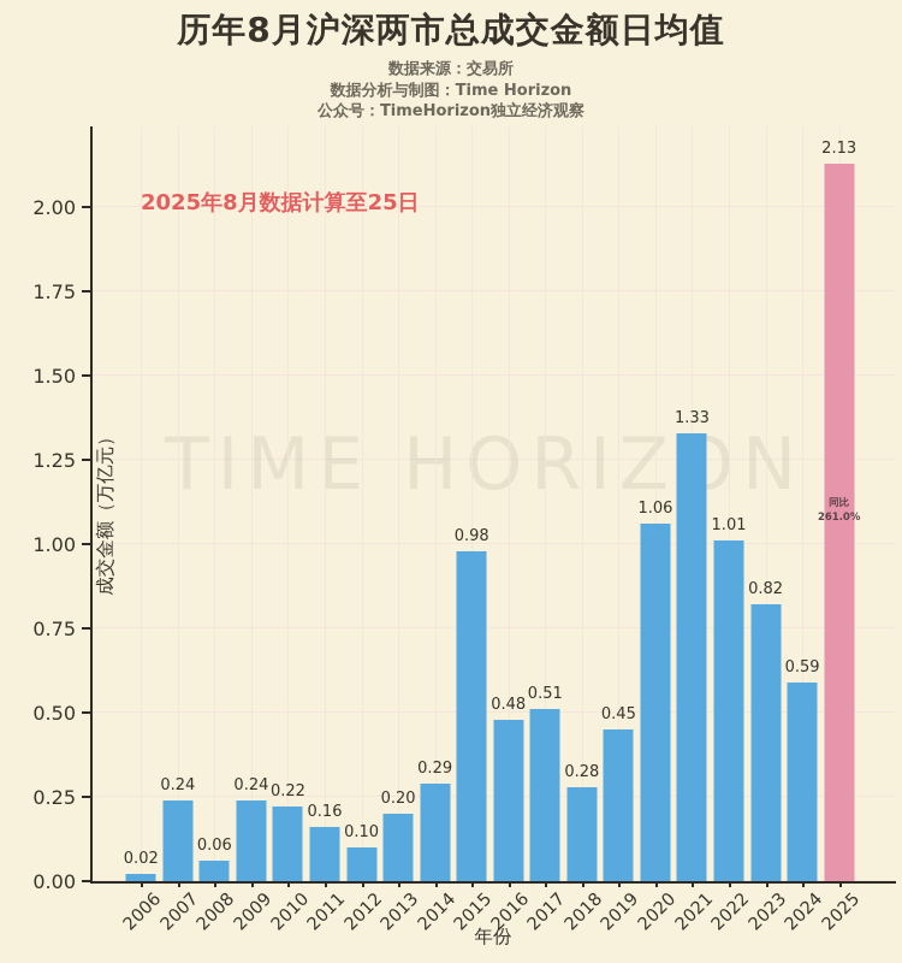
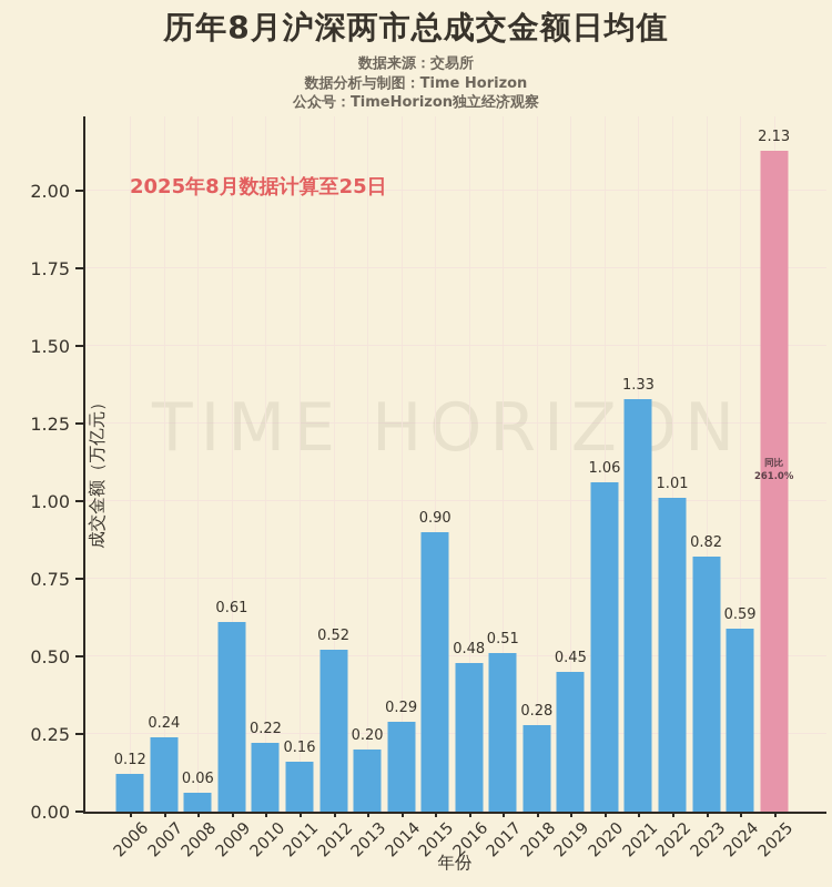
2006: 0.02 -> 0.12
2009: 0.24 -> 0.61
2012: 0.10 -> 0.52
2015: 0.98 -> 0.90
